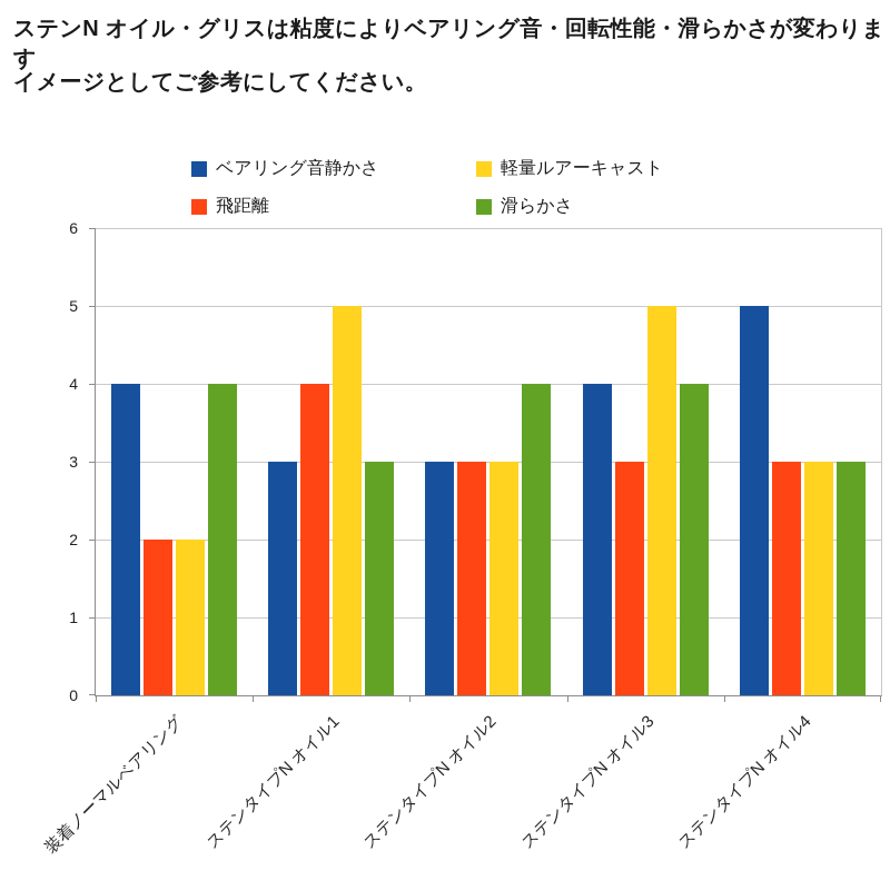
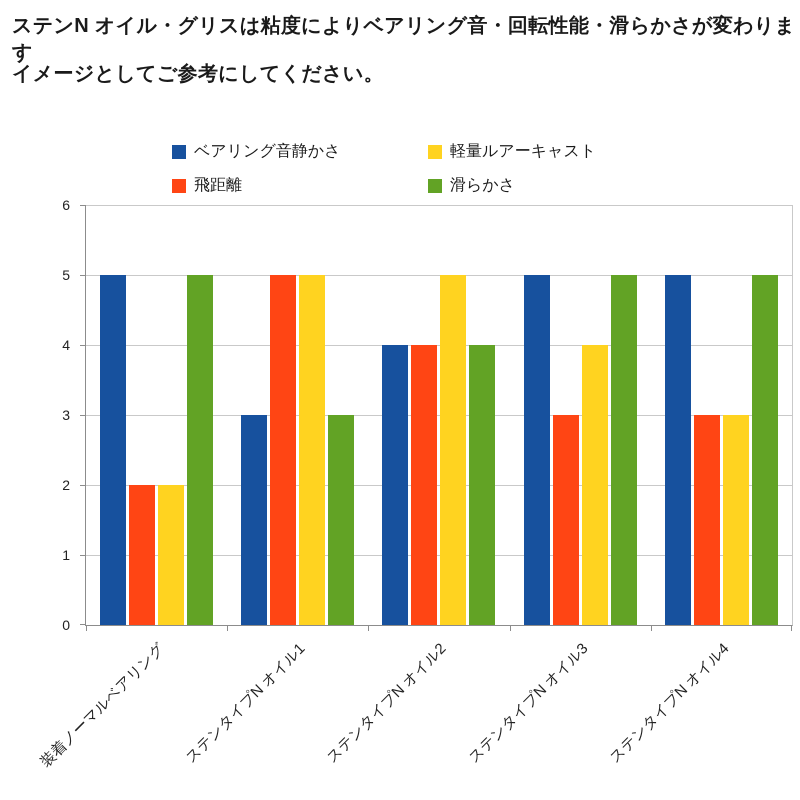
ベアリング音静かさ/装着ノーマルベアリング: 4 -> 5
滑らかさ/装着ノーマルベアリング: 4 -> 5
飛距離/ステンタイプN オイル1: 4 -> 5
ベアリング音静かさ/ステンタイプN オイル2: 3 -> 4
飛距離/ステンタイプN オイル2: 3 -> 4
軽量ルアーキャスト/ステンタイプN オイル2: 3 -> 5
ベアリング音静かさ/ステンタイプN オイル3: 4 -> 5
軽量ルアーキャスト/ステンタイプN オイル3: 5 -> 4
滑らかさ/ステンタイプN オイル3: 4 -> 5
滑らかさ/ステンタイプN オイル4: 3 -> 5
